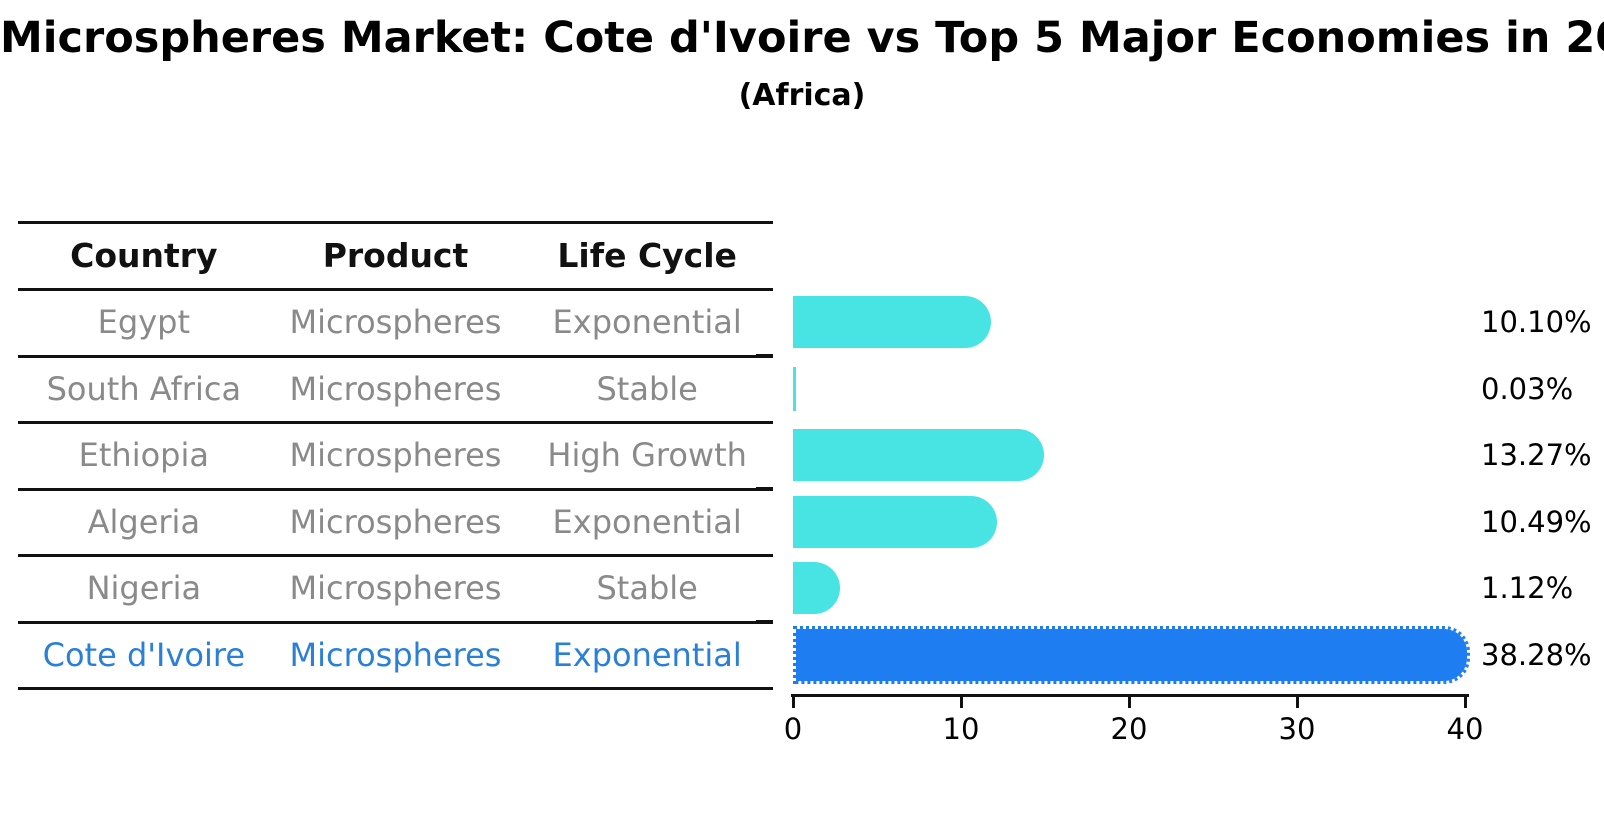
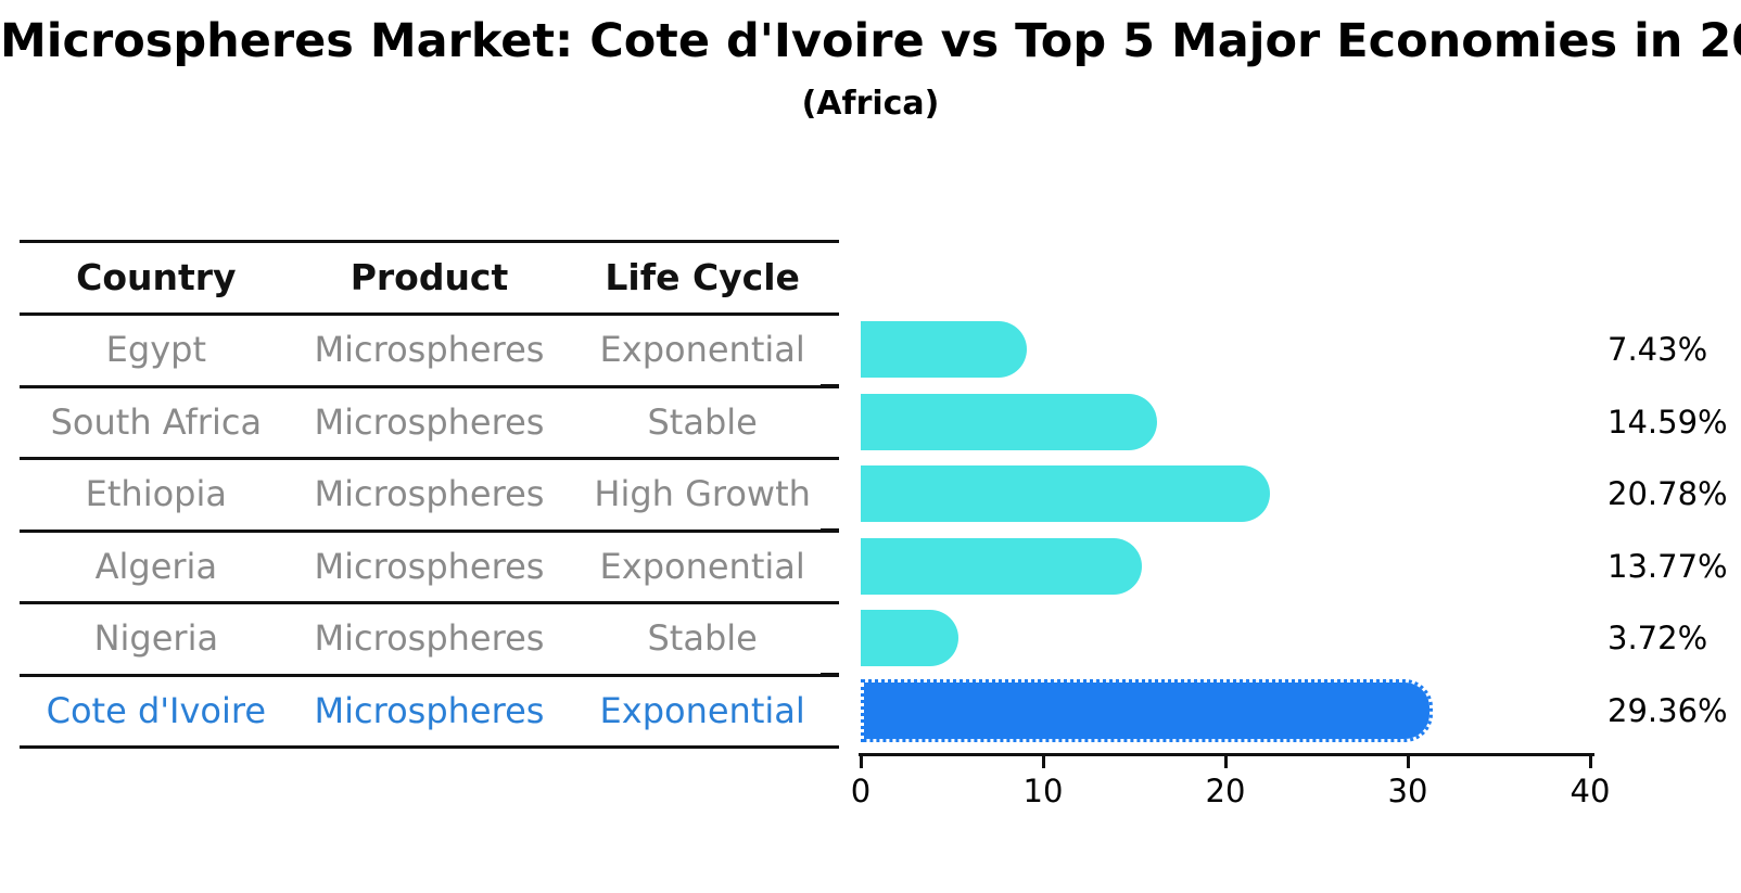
Egypt: 10.10% -> 7.43%
South Africa: 0.03% -> 14.59%
Ethiopia: 13.27% -> 20.78%
Algeria: 10.49% -> 13.77%
Nigeria: 1.12% -> 3.72%
Cote d'Ivoire: 38.28% -> 29.36%
